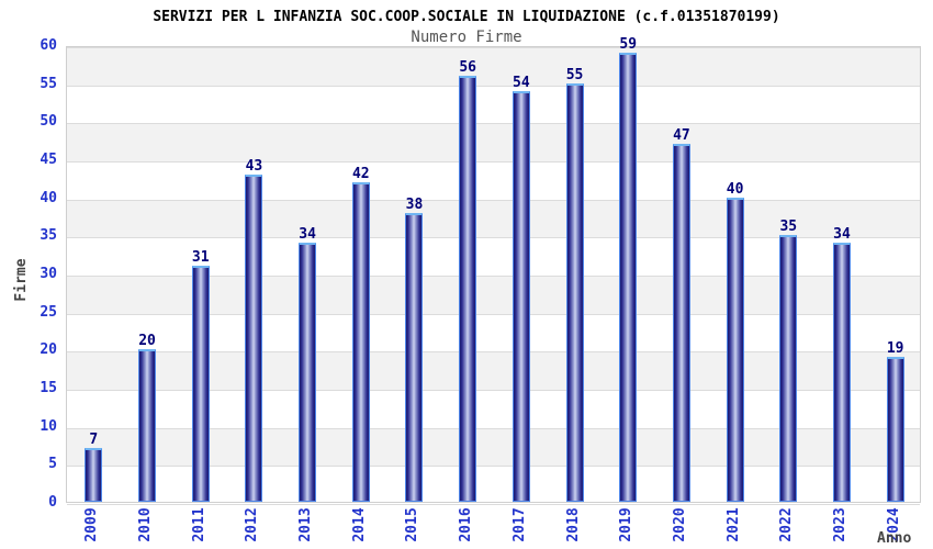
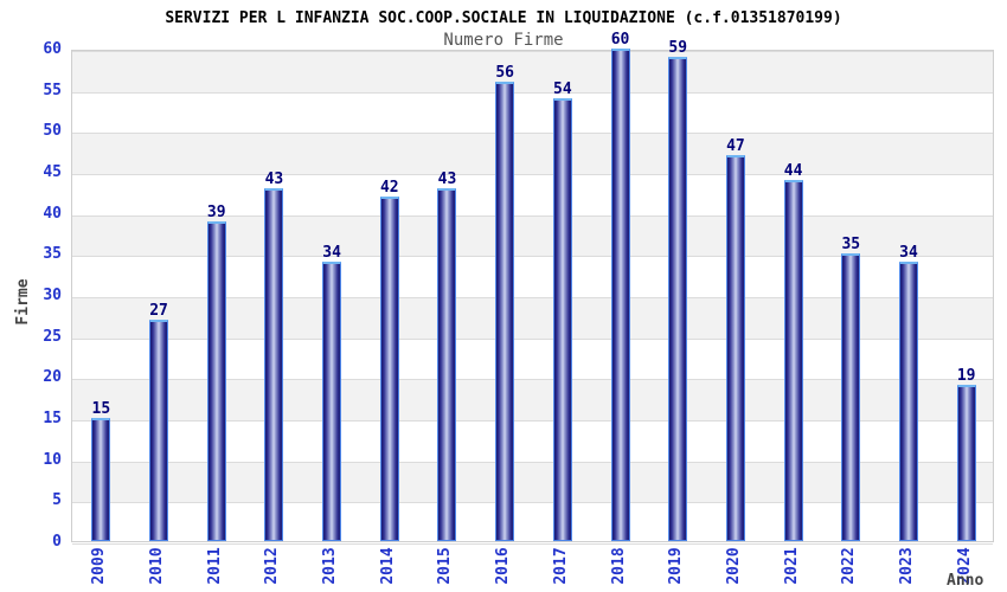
2009: 7 -> 15
2010: 20 -> 27
2011: 31 -> 39
2015: 38 -> 43
2018: 55 -> 60
2021: 40 -> 44
